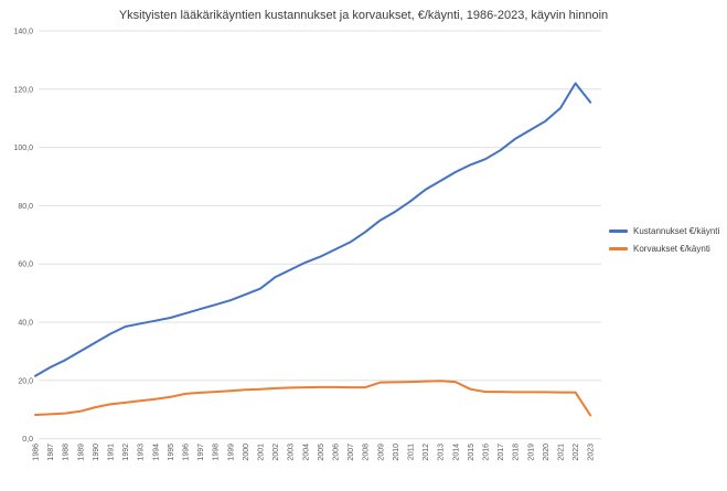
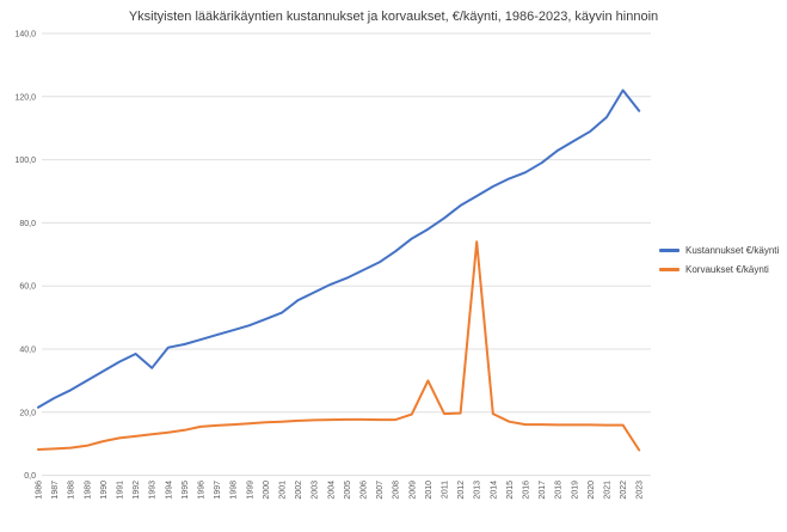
Kustannukset €/käynti/1993: 40 -> 34
Korvaukset €/käynti/2010: 19 -> 30
Korvaukset €/käynti/2013: 20 -> 74
